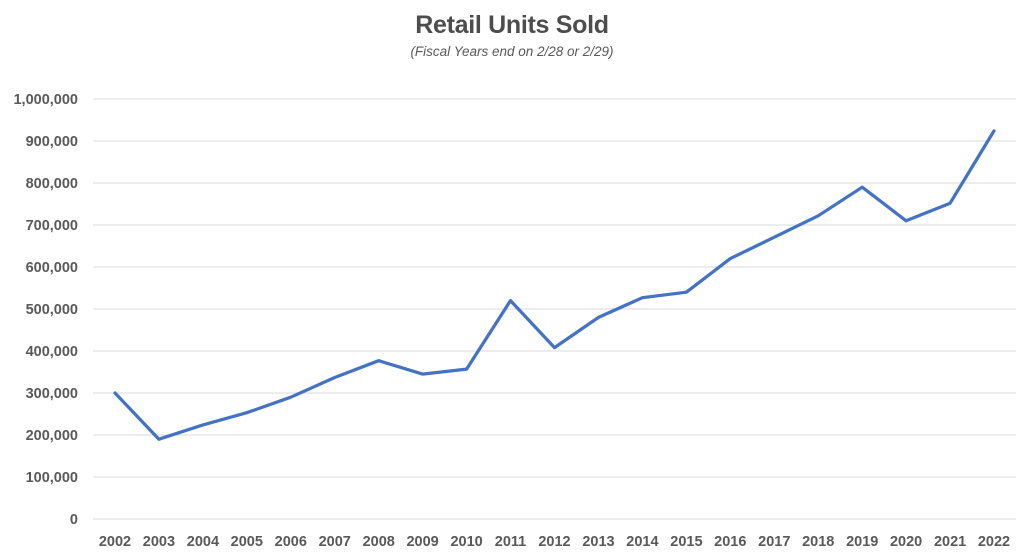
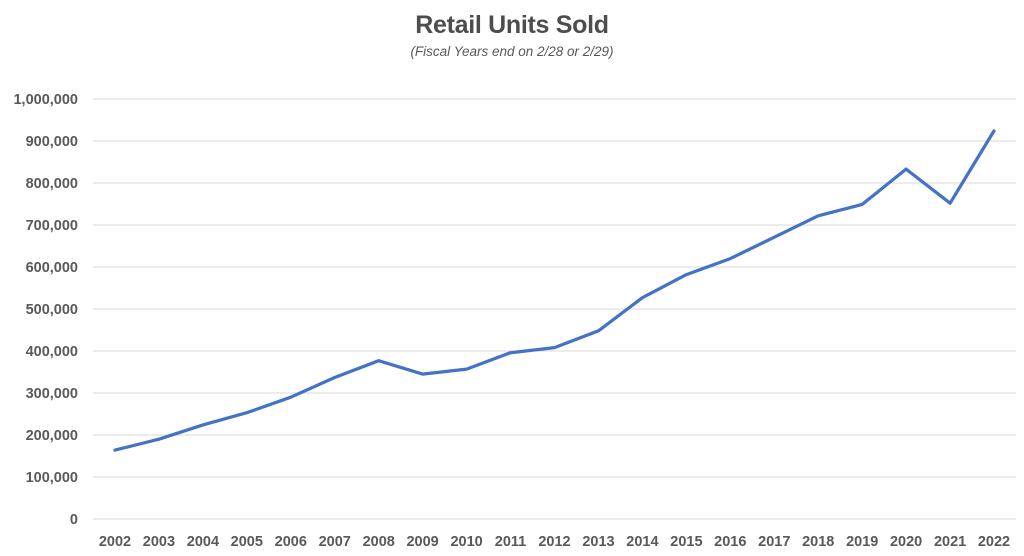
2002: 300000 -> 160000
2011: 520000 -> 400000
2013: 480000 -> 450000
2015: 540000 -> 580000
2019: 790000 -> 750000
2020: 710000 -> 830000
